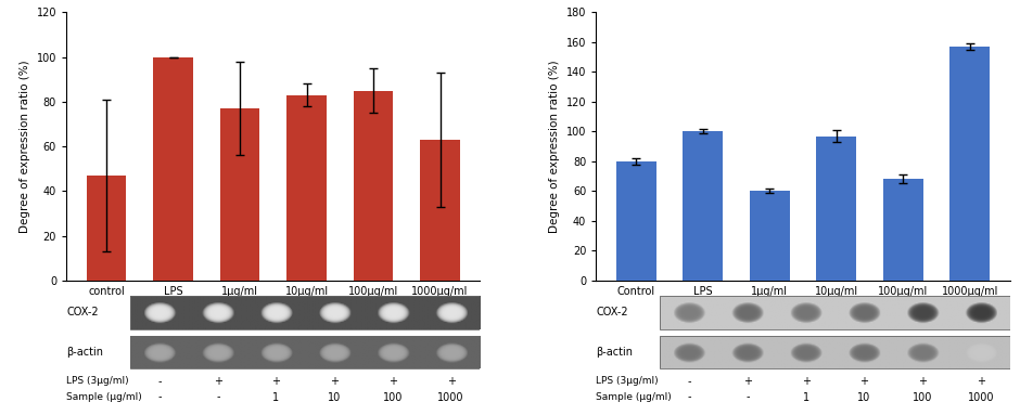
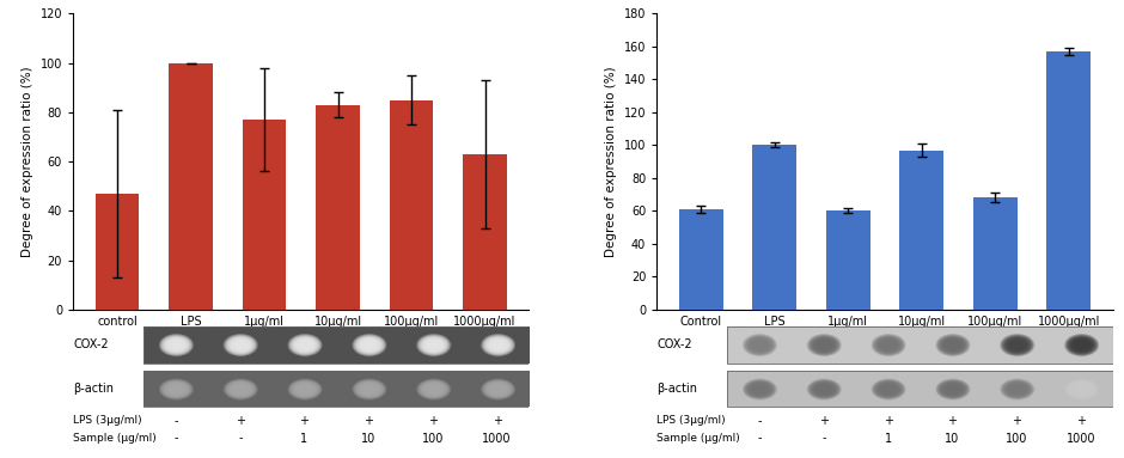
Control: 80 -> 61
